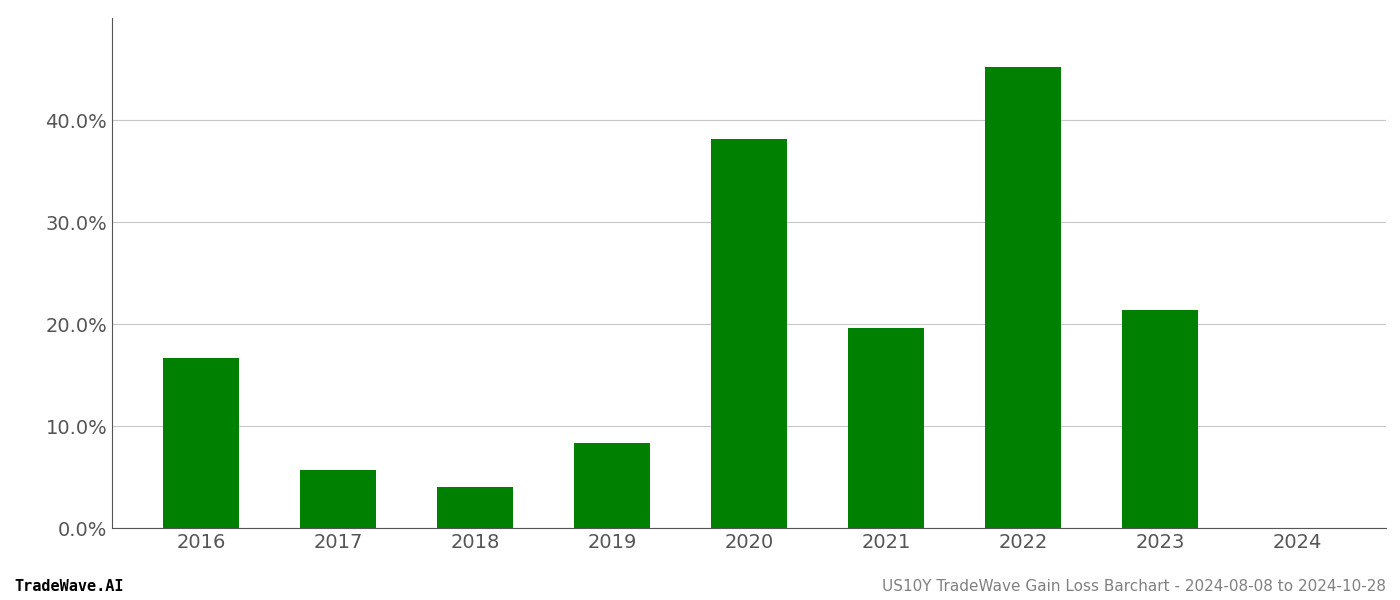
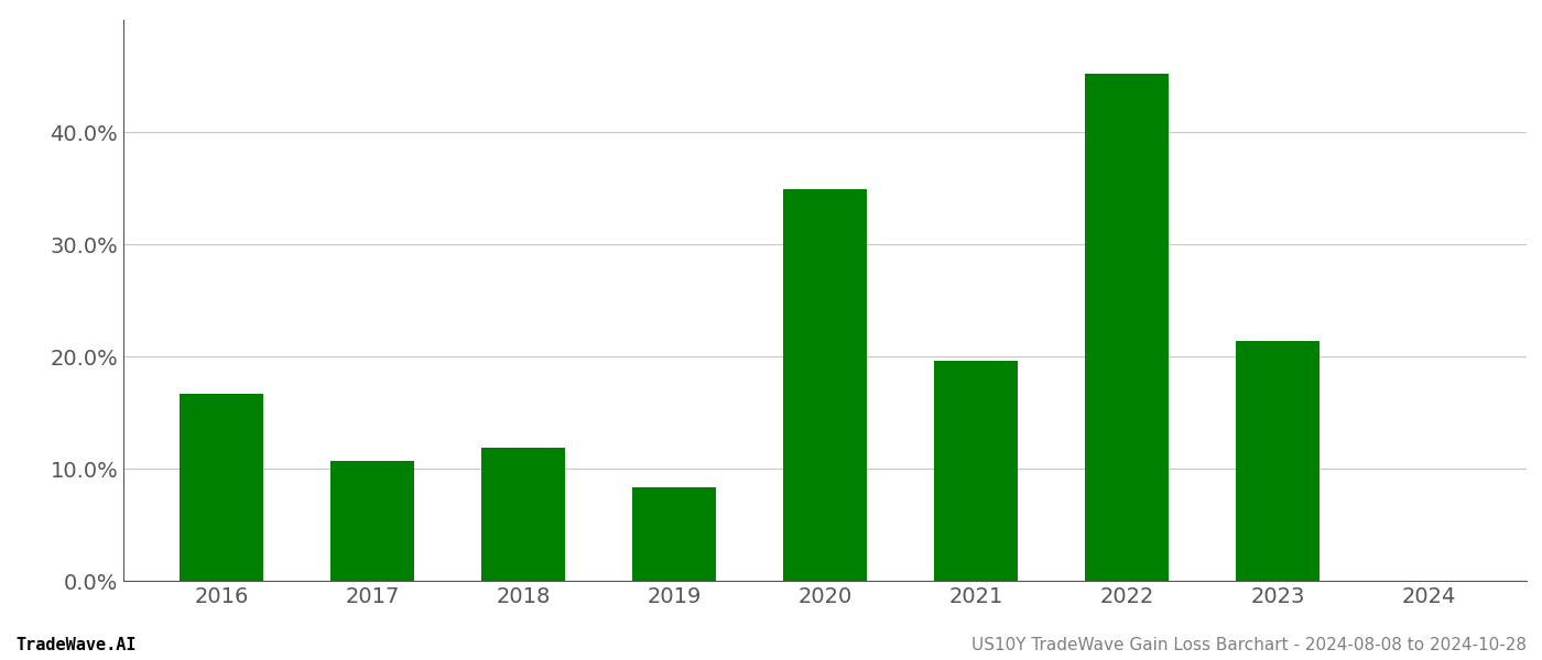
2017: 5.7% -> 10.7%
2018: 4.0% -> 11.9%
2020: 38.1% -> 34.9%
